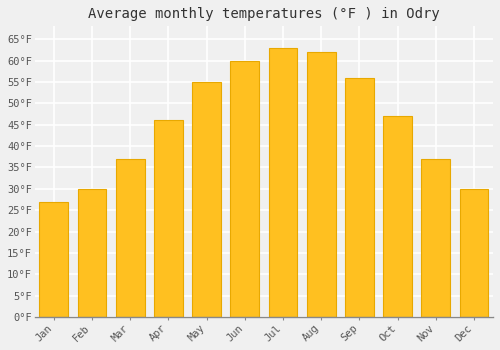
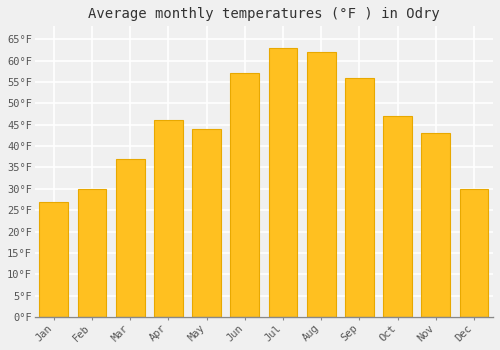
May: 55°F -> 44°F
Jun: 60°F -> 57°F
Nov: 37°F -> 43°F
